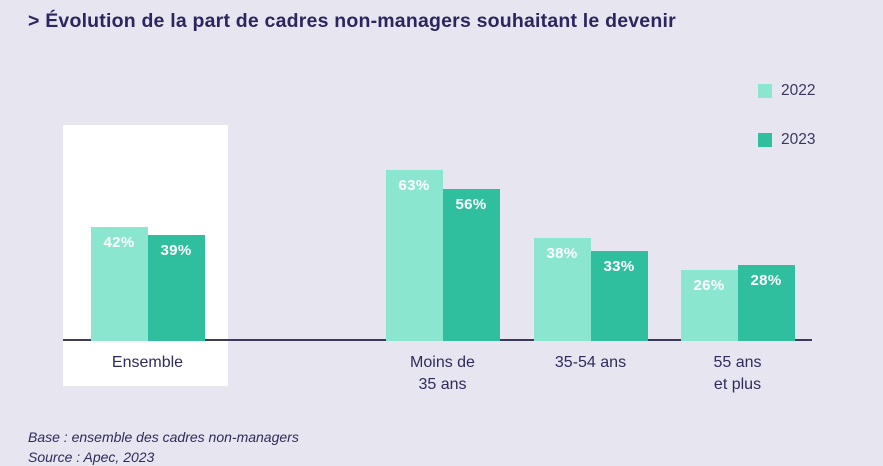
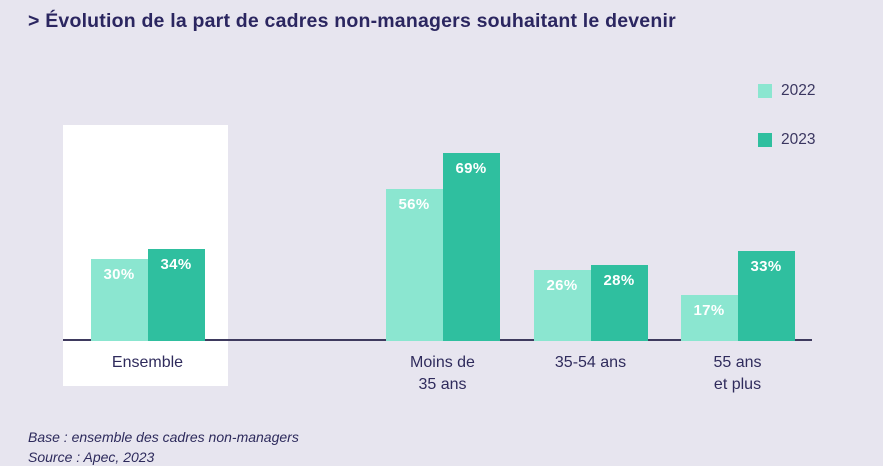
2022/Ensemble: 42% -> 30%
2023/Ensemble: 39% -> 34%
2022/Moins de 35 ans: 63% -> 56%
2023/Moins de 35 ans: 56% -> 69%
2022/35-54 ans: 38% -> 26%
2023/35-54 ans: 33% -> 28%
2022/55 ans et plus: 26% -> 17%
2023/55 ans et plus: 28% -> 33%
